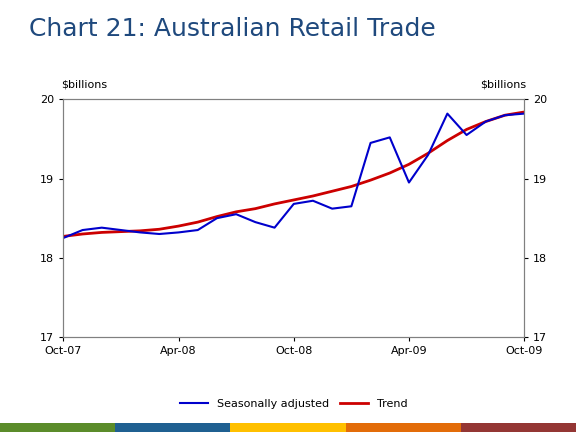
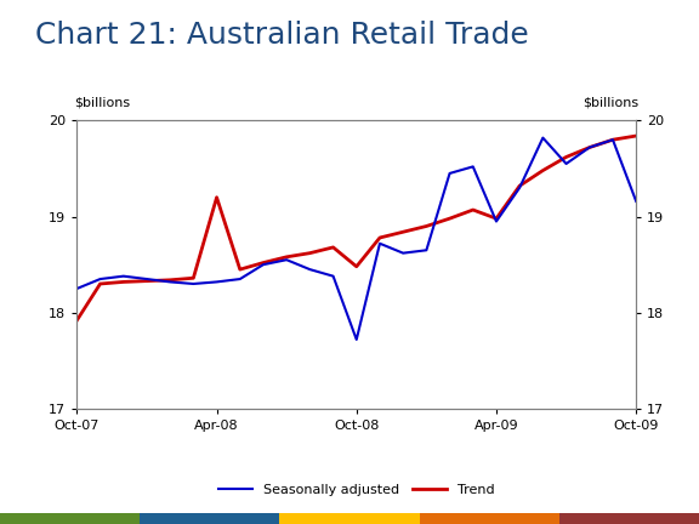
Trend/Oct-07: 18.27 -> 17.92
Trend/Apr-08: 18.40 -> 19.20
Seasonally adjusted/Oct-08: 18.68 -> 17.72
Trend/Oct-08: 18.73 -> 18.48
Trend/Apr-09: 19.18 -> 18.98
Seasonally adjusted/Oct-09: 19.82 -> 19.16
